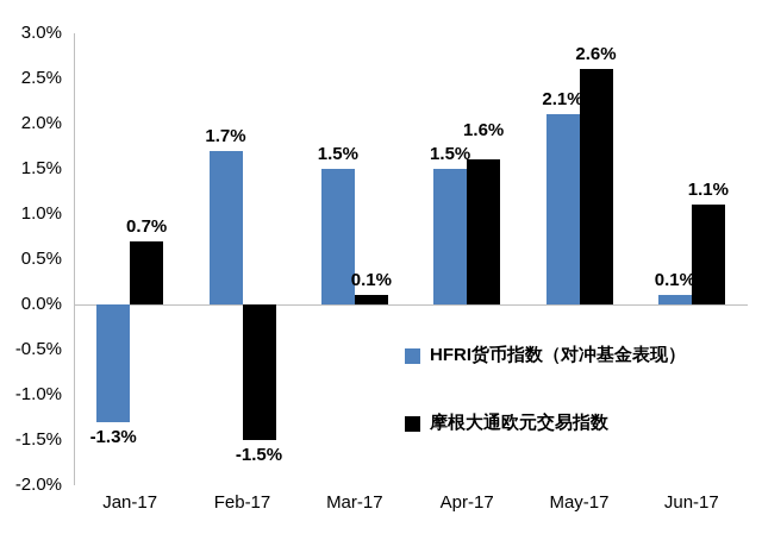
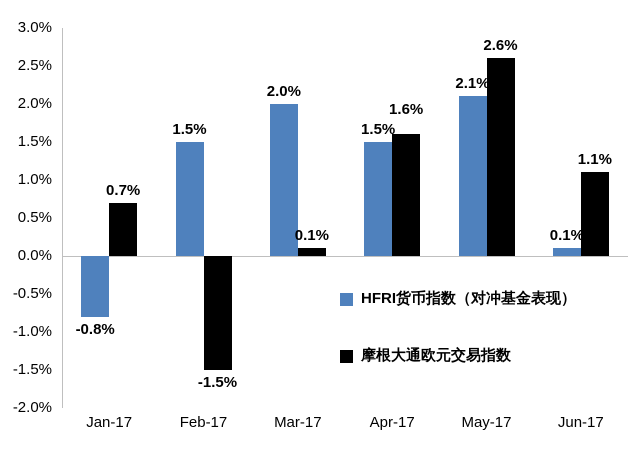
HFRI货币指数（对冲基金表现）/Jan-17: -1.3% -> -0.8%
HFRI货币指数（对冲基金表现）/Feb-17: 1.7% -> 1.5%
HFRI货币指数（对冲基金表现）/Mar-17: 1.5% -> 2.0%
